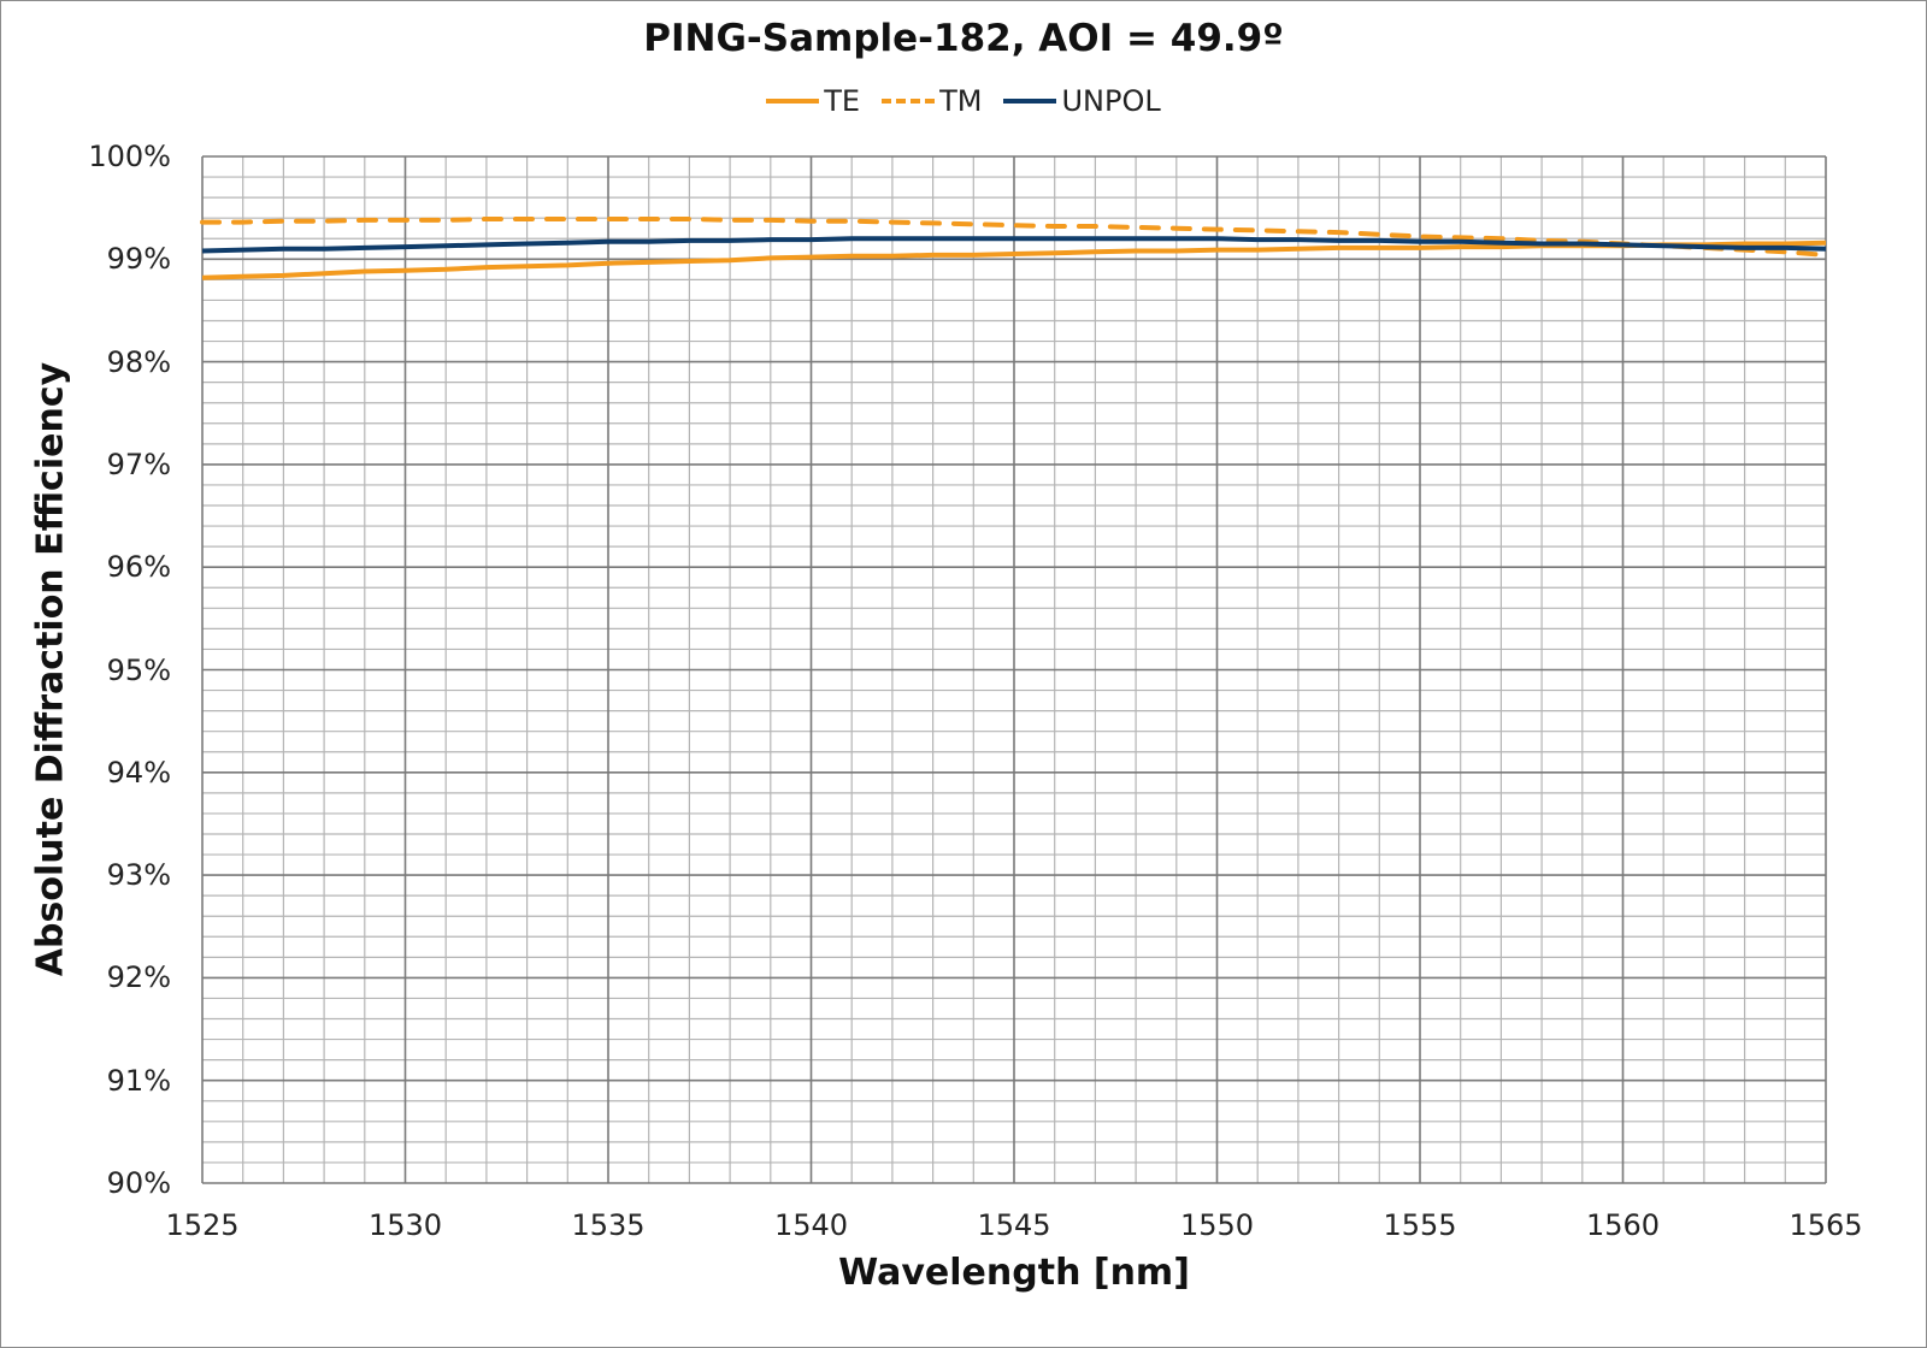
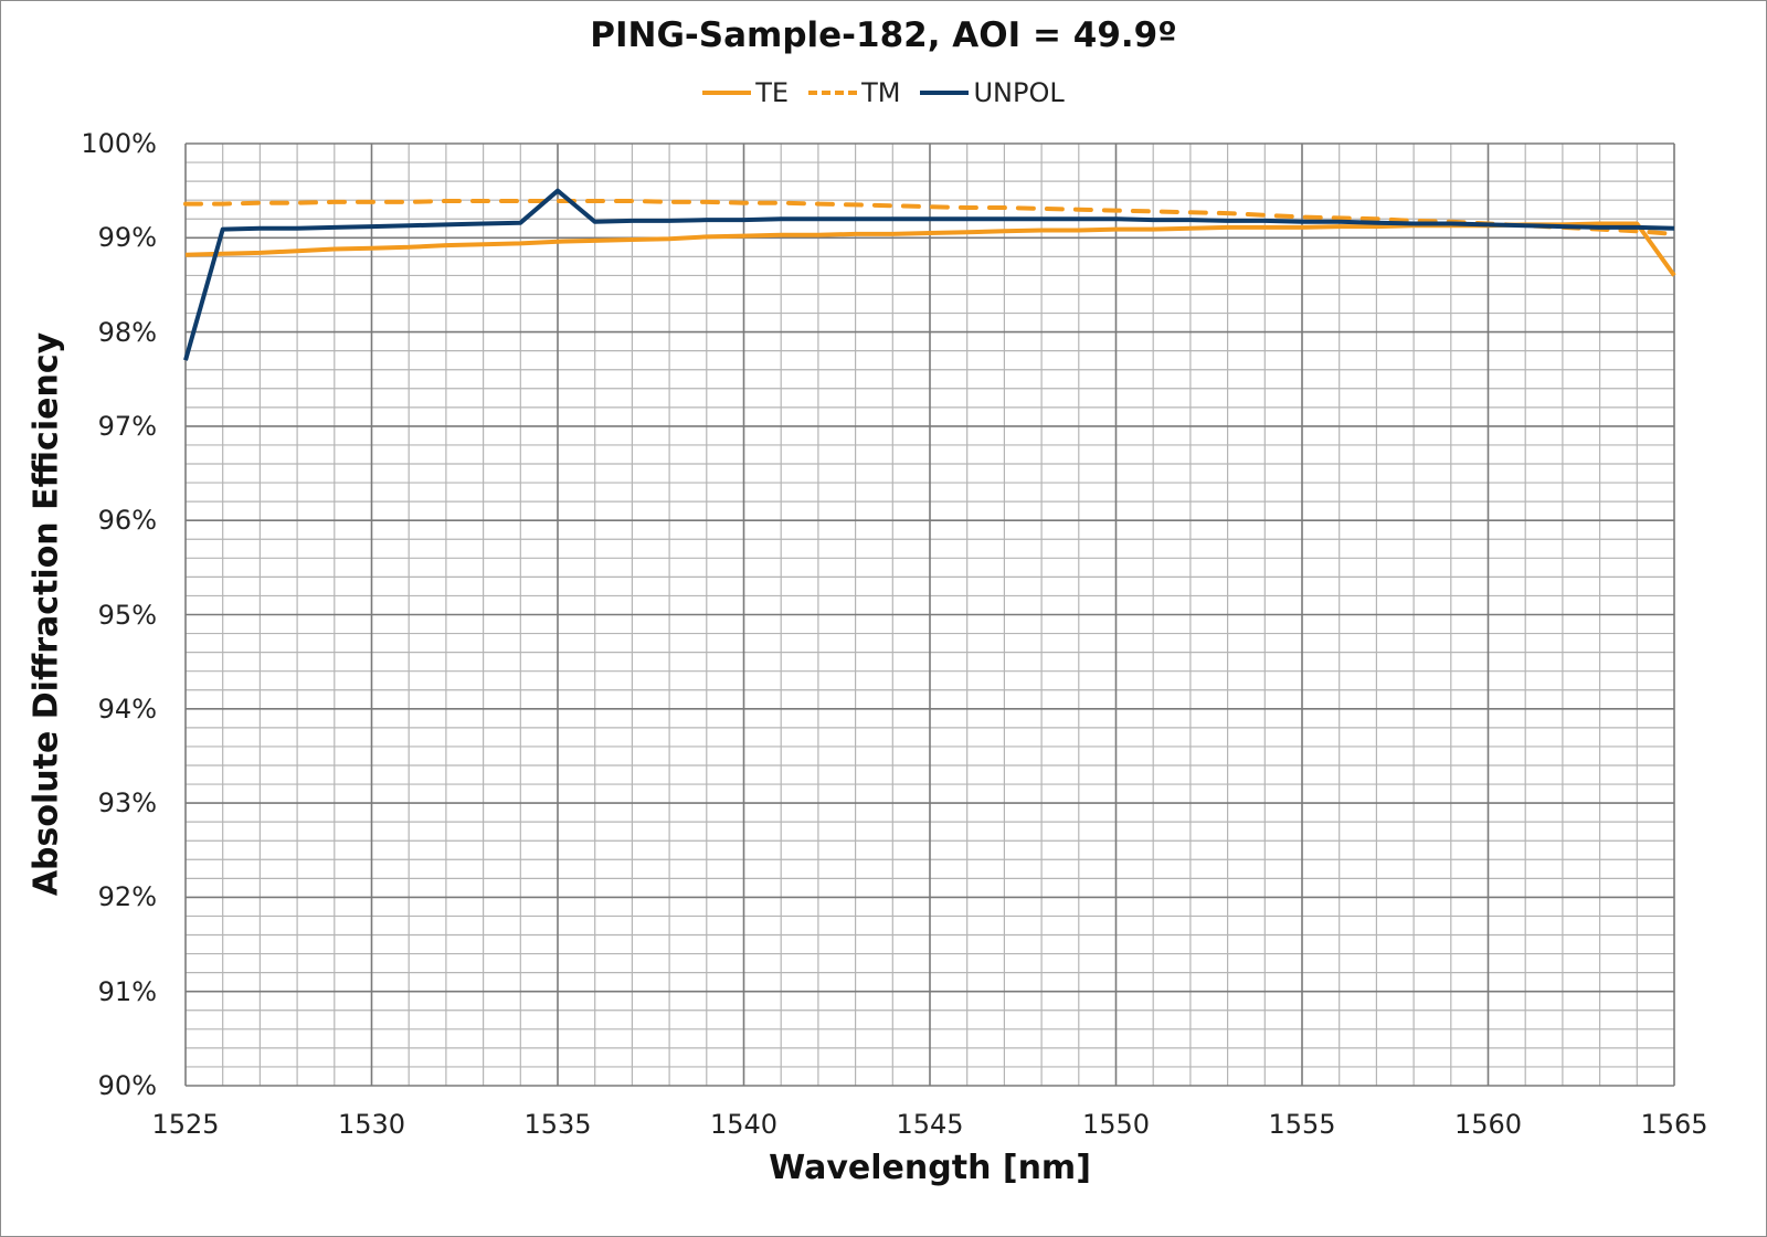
UNPOL/1525: 99.1% -> 97.7%
UNPOL/1535: 99.2% -> 99.5%
TE/1565: 99.2% -> 98.6%
